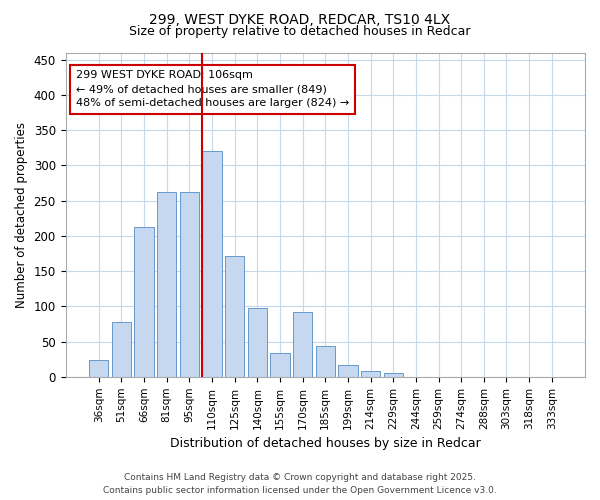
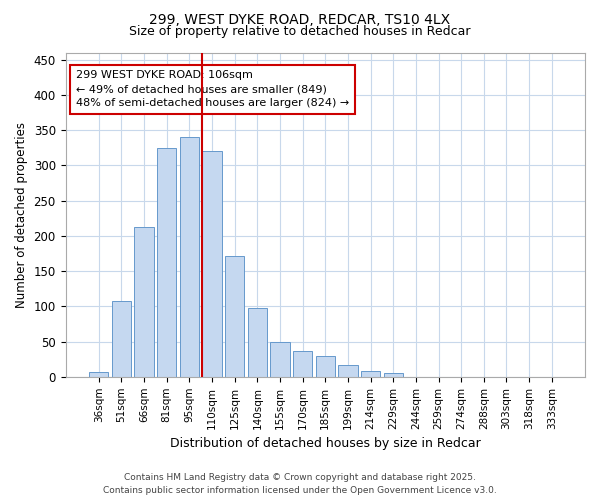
36sqm: 24 -> 7
51sqm: 78 -> 107
81sqm: 262 -> 325
95sqm: 262 -> 340
155sqm: 34 -> 50
170sqm: 92 -> 37
185sqm: 44 -> 30
